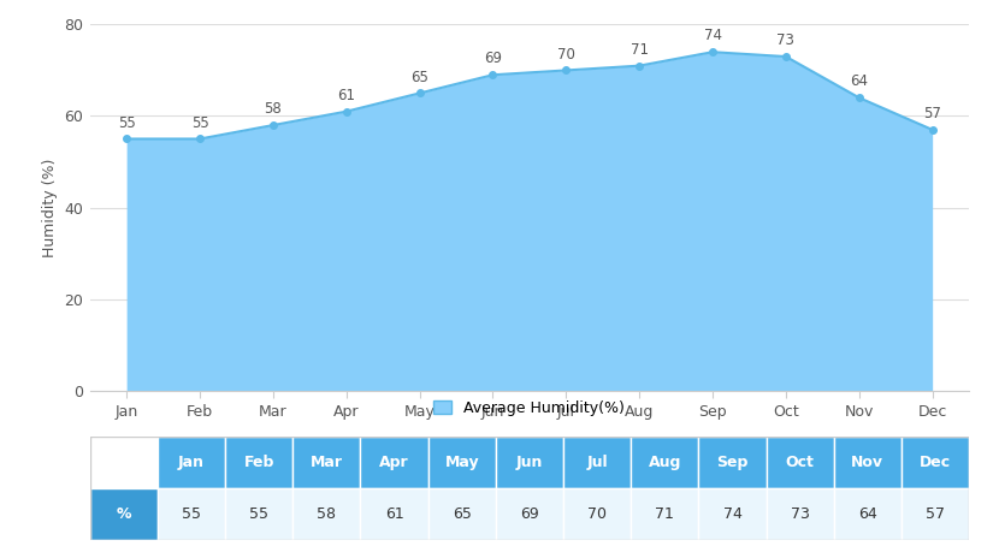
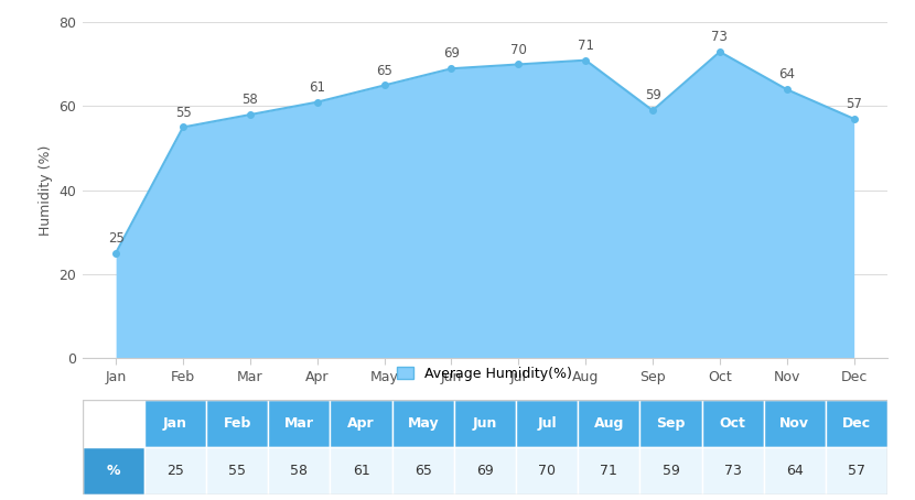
Jan: 55 -> 25
Sep: 74 -> 59
